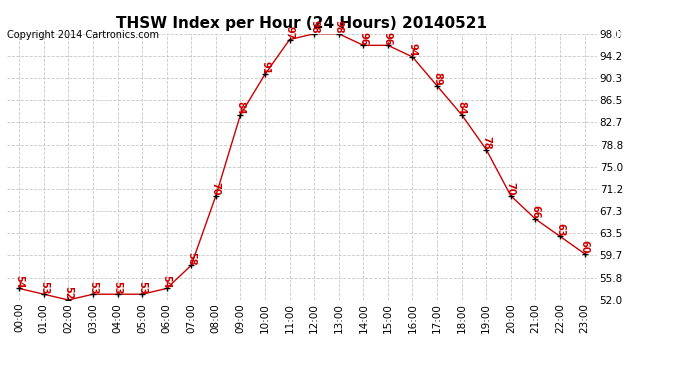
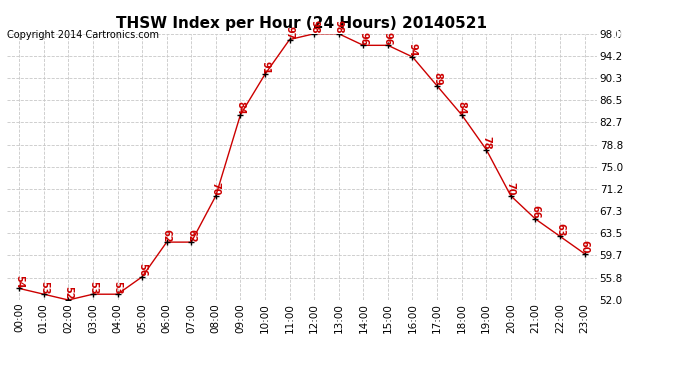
05:00: 53 -> 56
06:00: 54 -> 62
07:00: 58 -> 62
